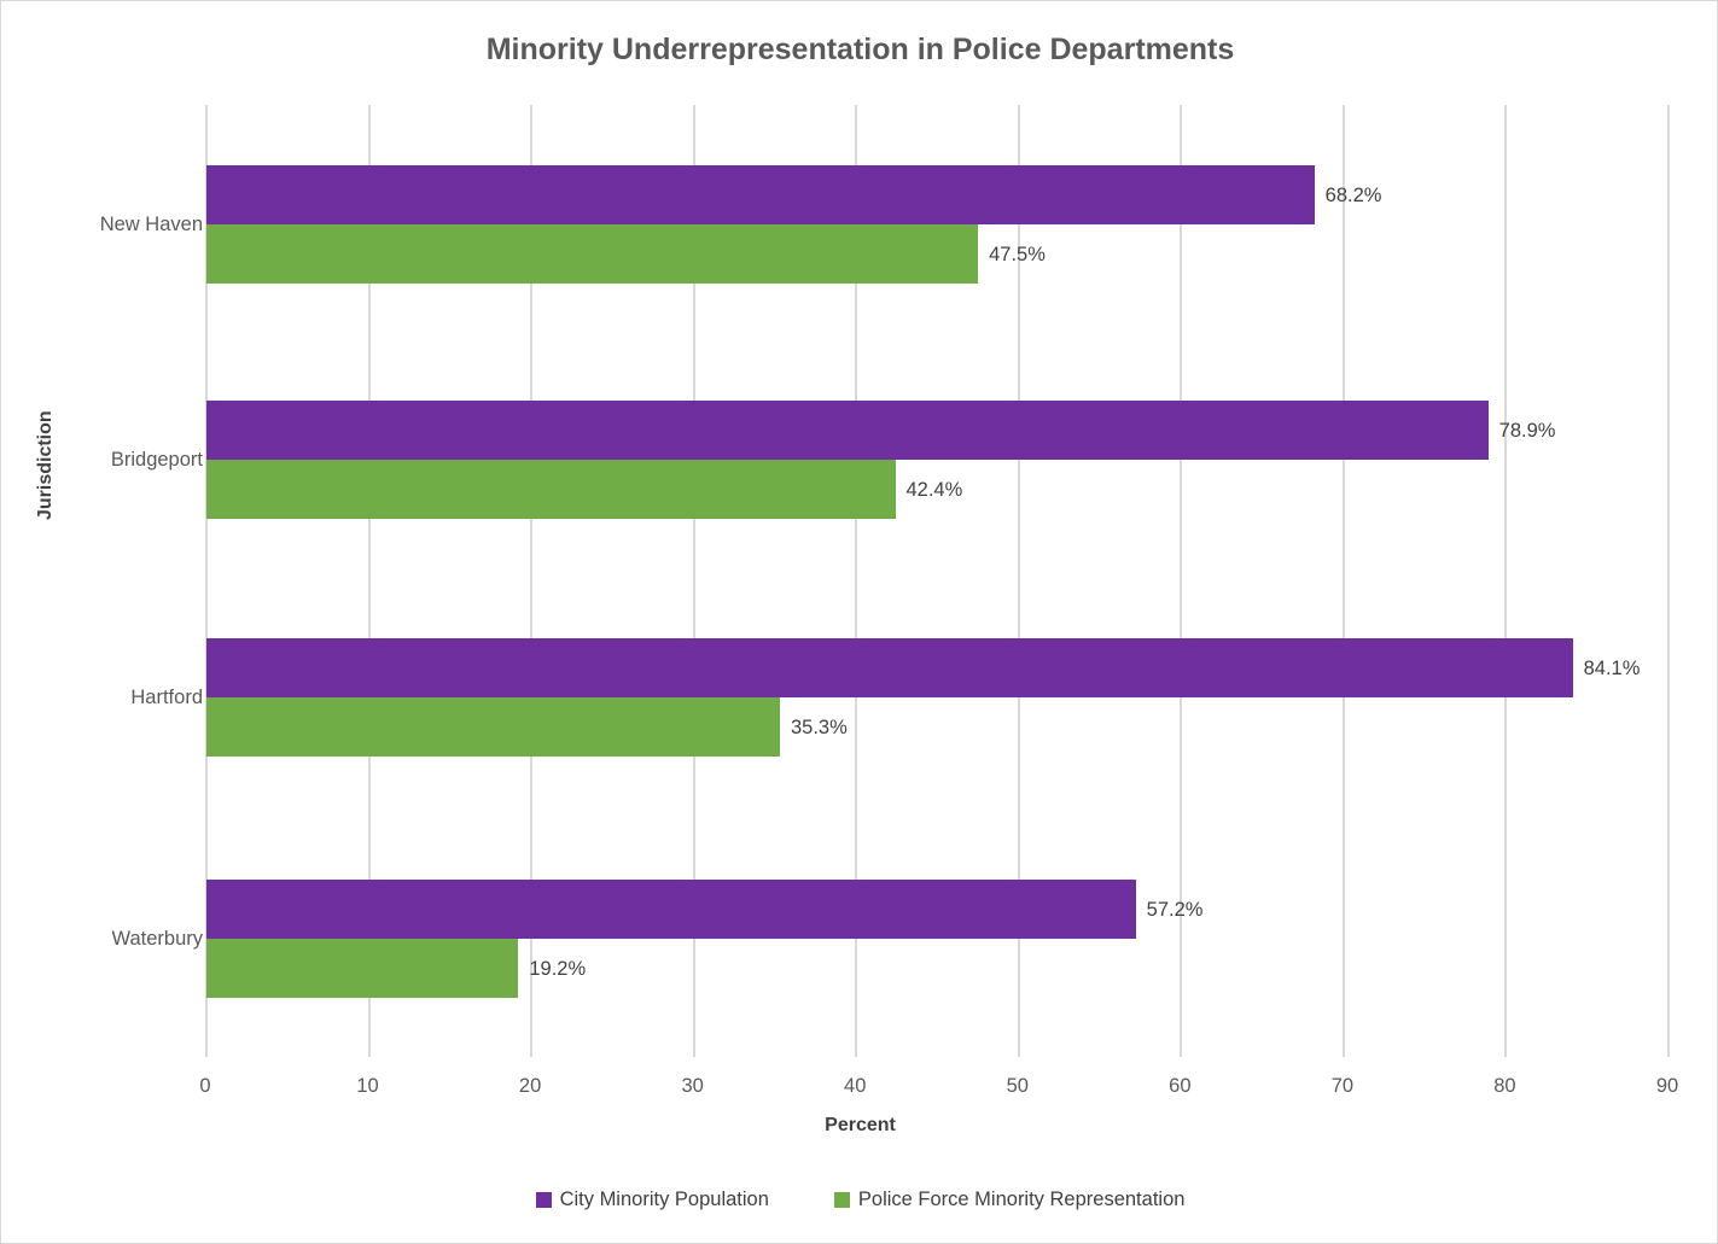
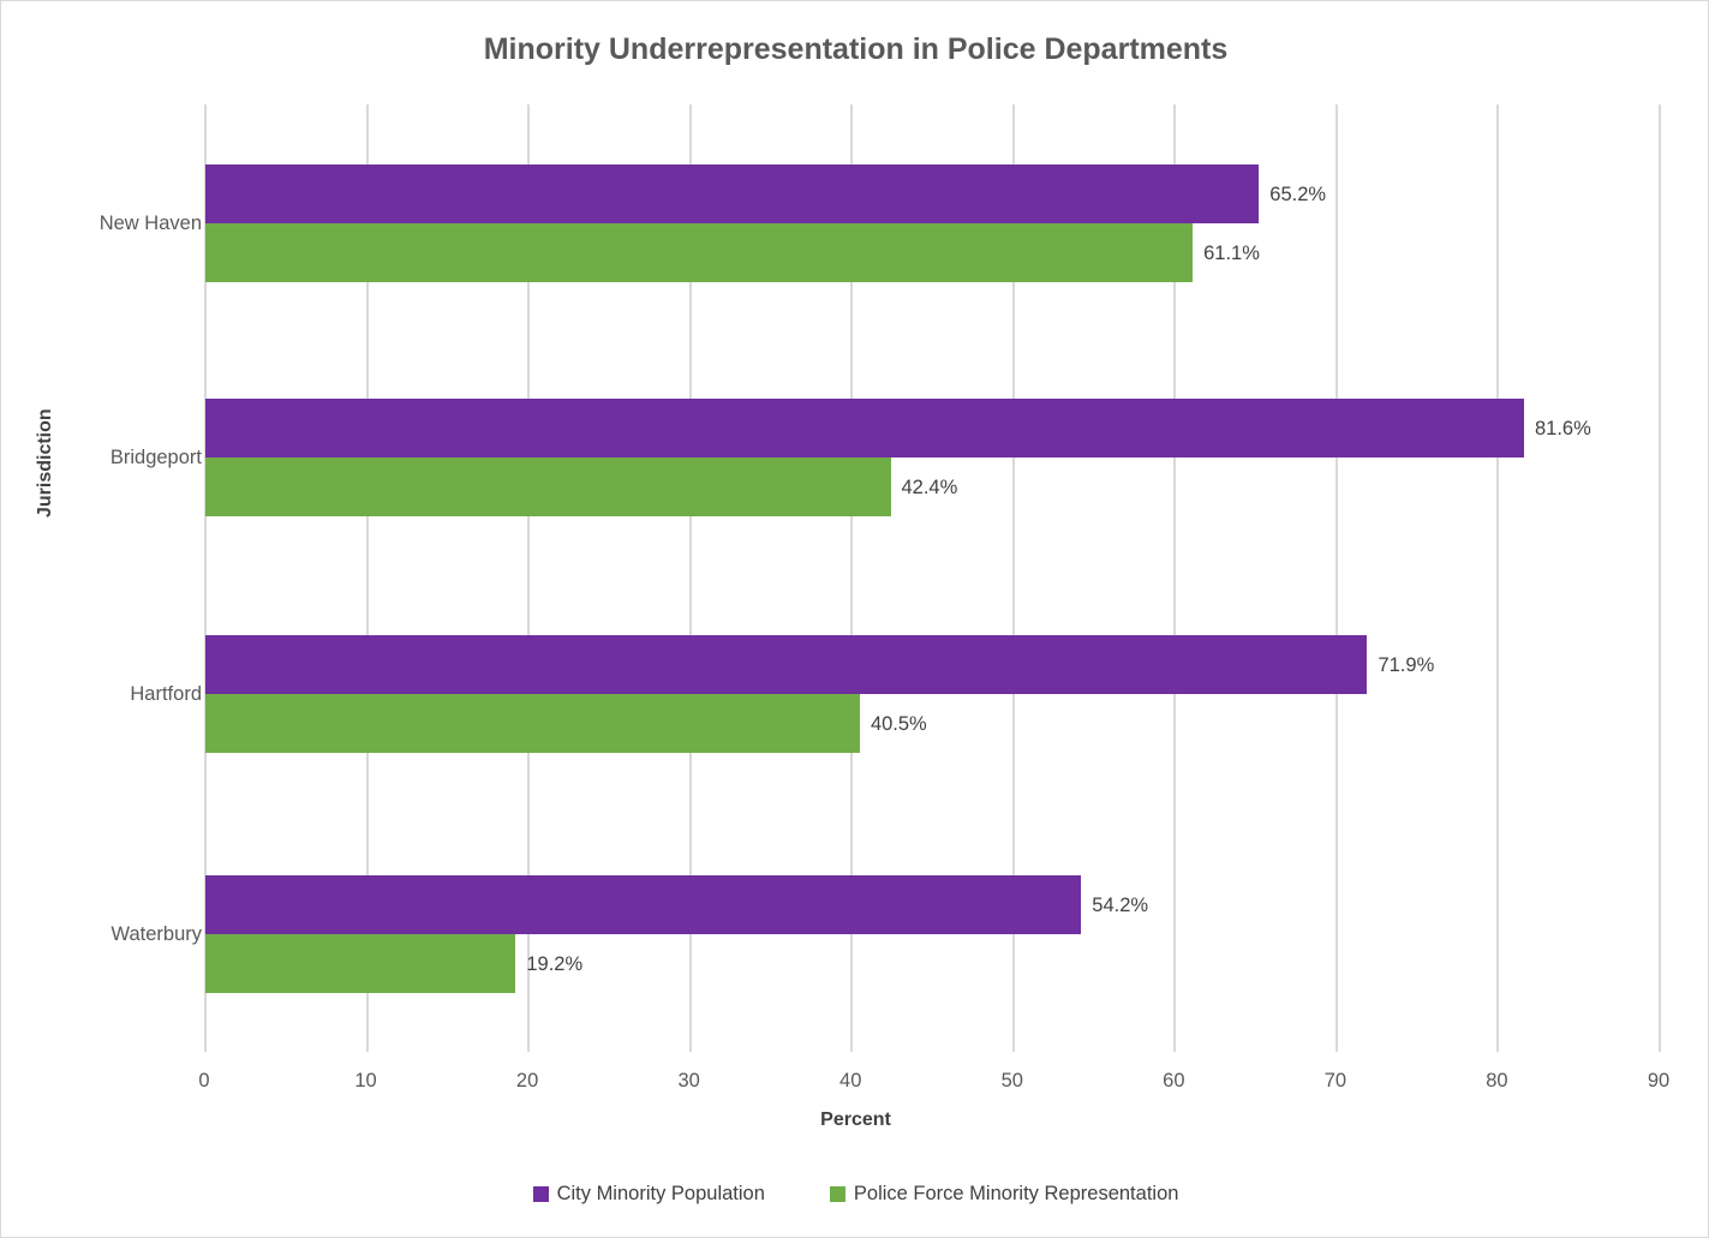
City Minority Population/New Haven: 68.2% -> 65.2%
Police Force Minority Representation/New Haven: 47.5% -> 61.1%
City Minority Population/Bridgeport: 78.9% -> 81.6%
City Minority Population/Hartford: 84.1% -> 71.9%
Police Force Minority Representation/Hartford: 35.3% -> 40.5%
City Minority Population/Waterbury: 57.2% -> 54.2%
